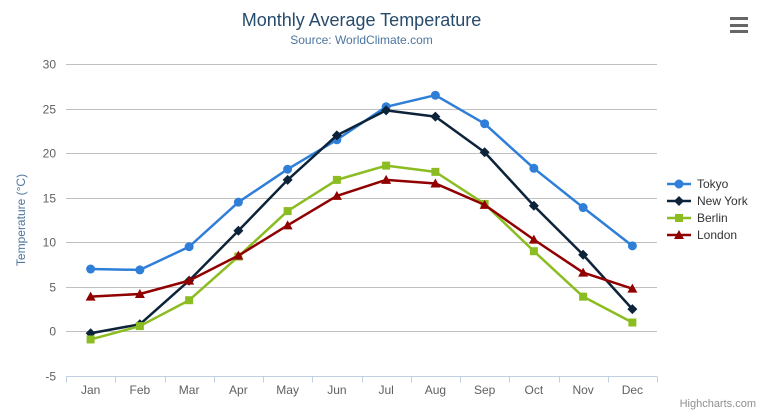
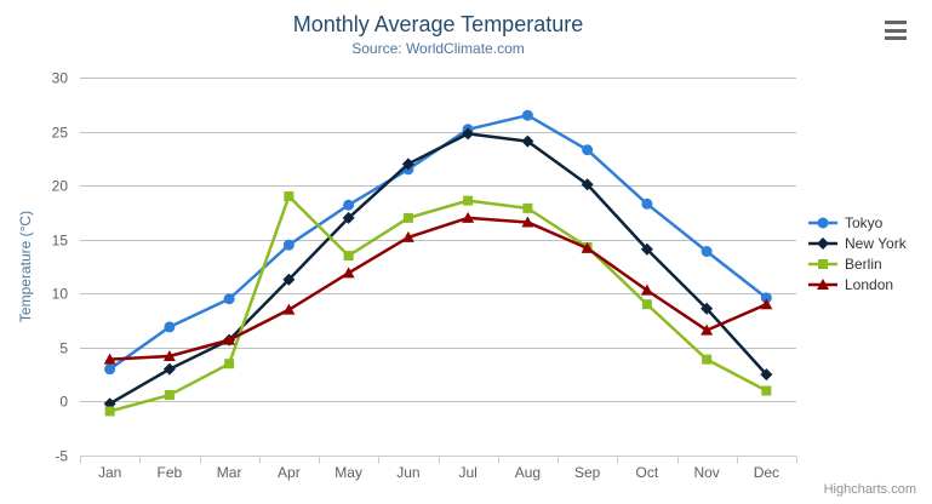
Tokyo/Jan: 7 -> 3
New York/Feb: 1 -> 3
Berlin/Apr: 8 -> 19
London/Dec: 5 -> 9
